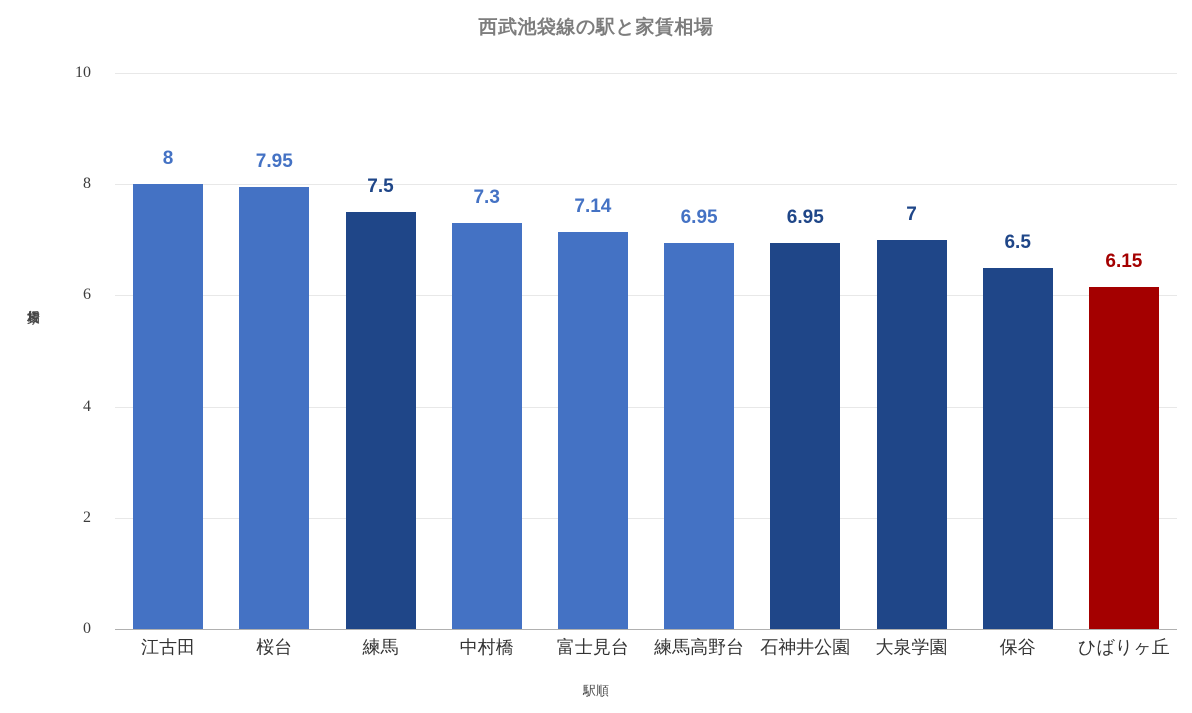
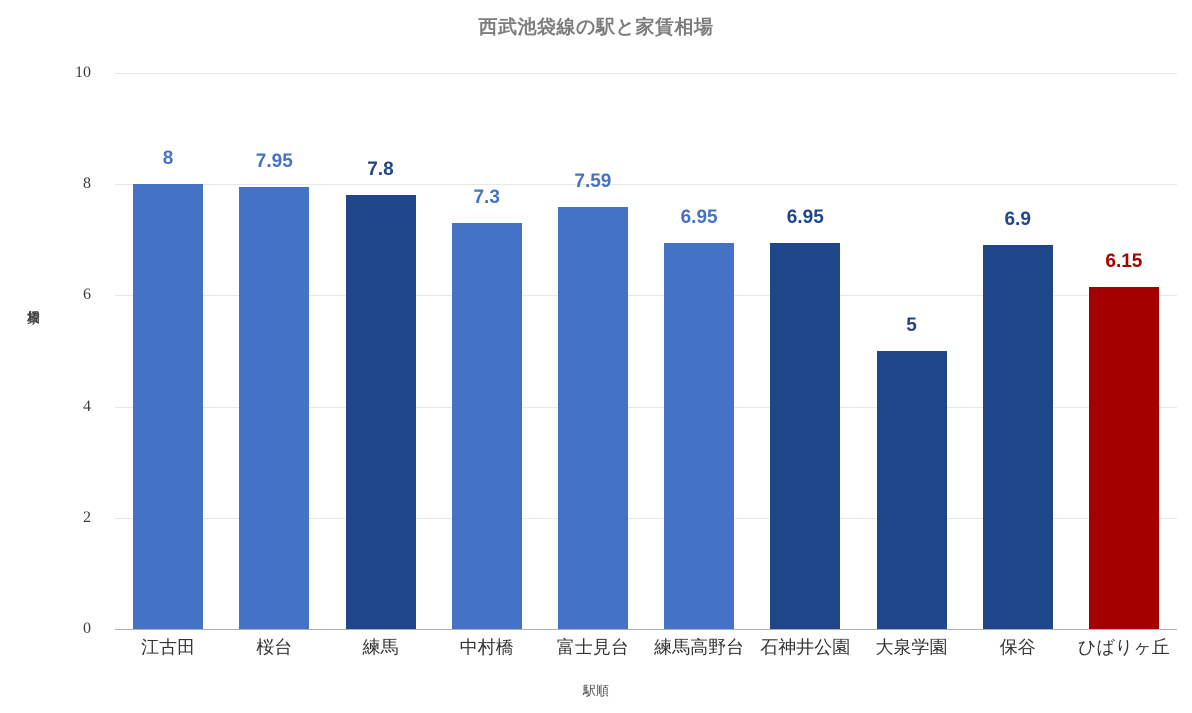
練馬: 7.5 -> 7.8
富士見台: 7.14 -> 7.59
大泉学園: 7 -> 5
保谷: 6.5 -> 6.9
